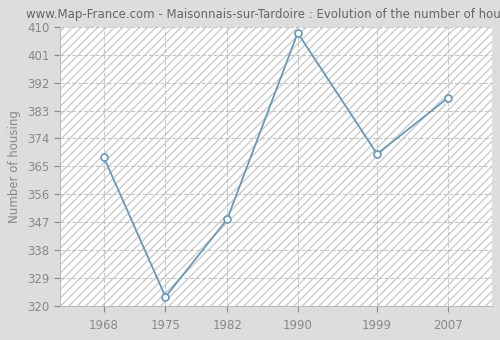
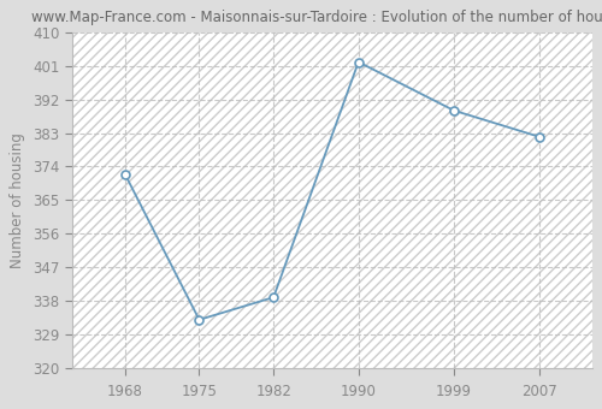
1968: 368 -> 372
1975: 323 -> 333
1982: 348 -> 339
1990: 408 -> 402
1999: 369 -> 389
2007: 387 -> 382
